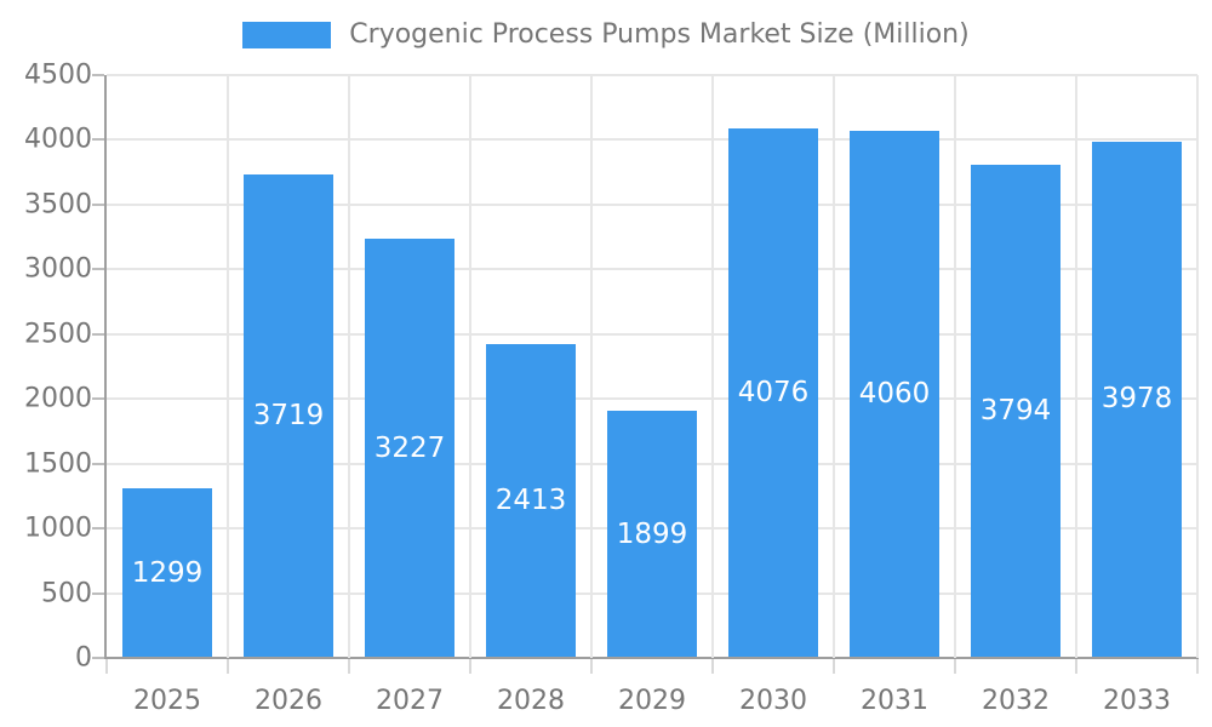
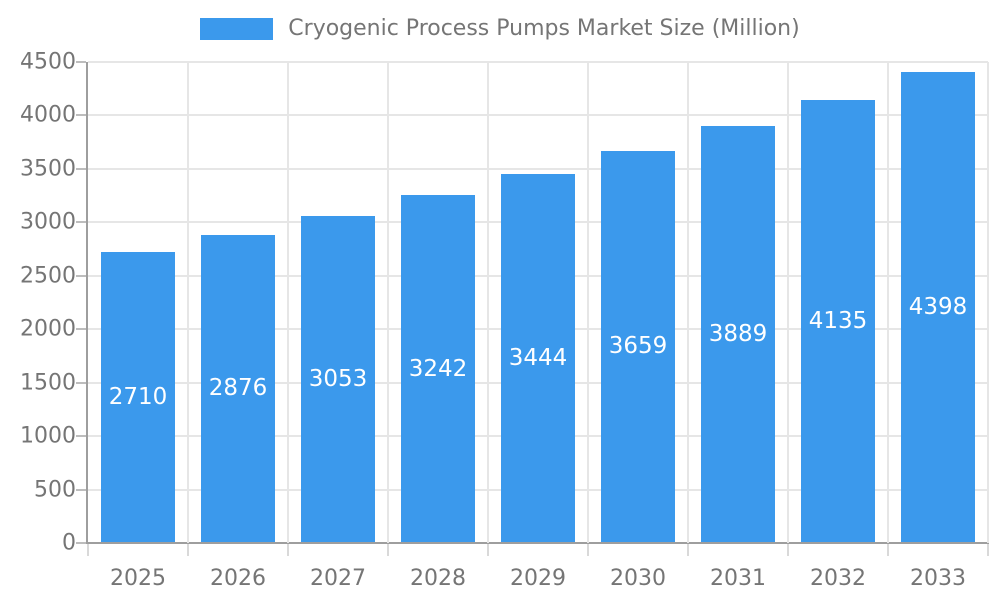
2025: 1299 -> 2710
2026: 3719 -> 2876
2027: 3227 -> 3053
2028: 2413 -> 3242
2029: 1899 -> 3444
2030: 4076 -> 3659
2031: 4060 -> 3889
2032: 3794 -> 4135
2033: 3978 -> 4398
